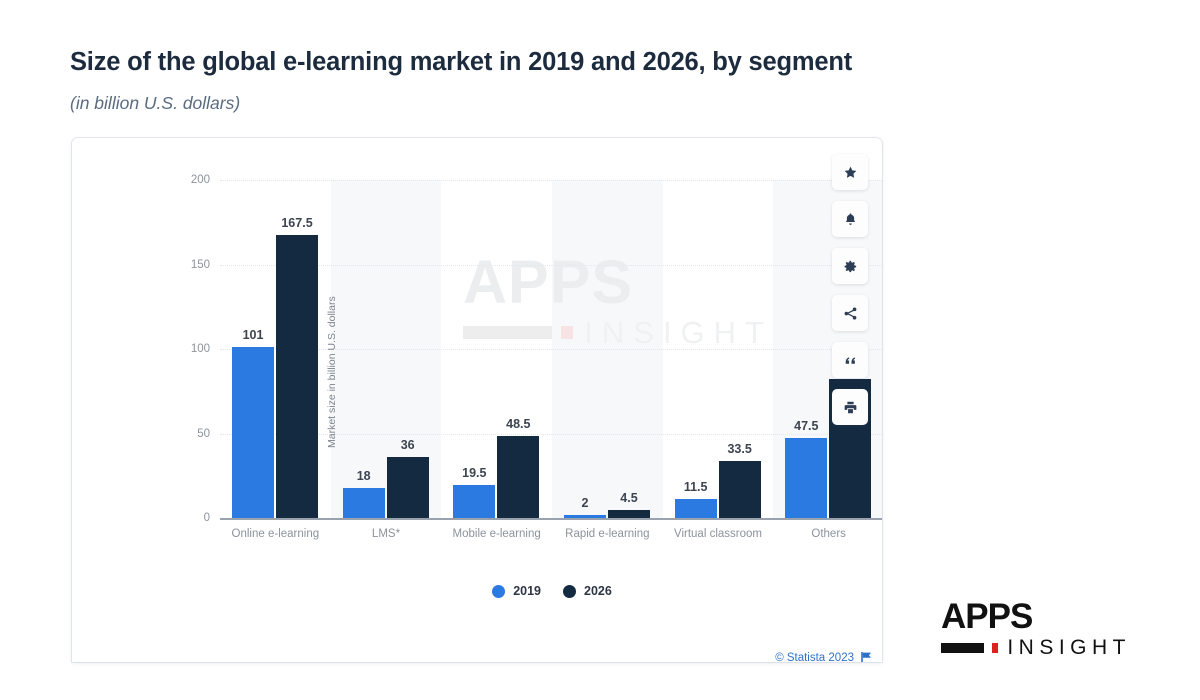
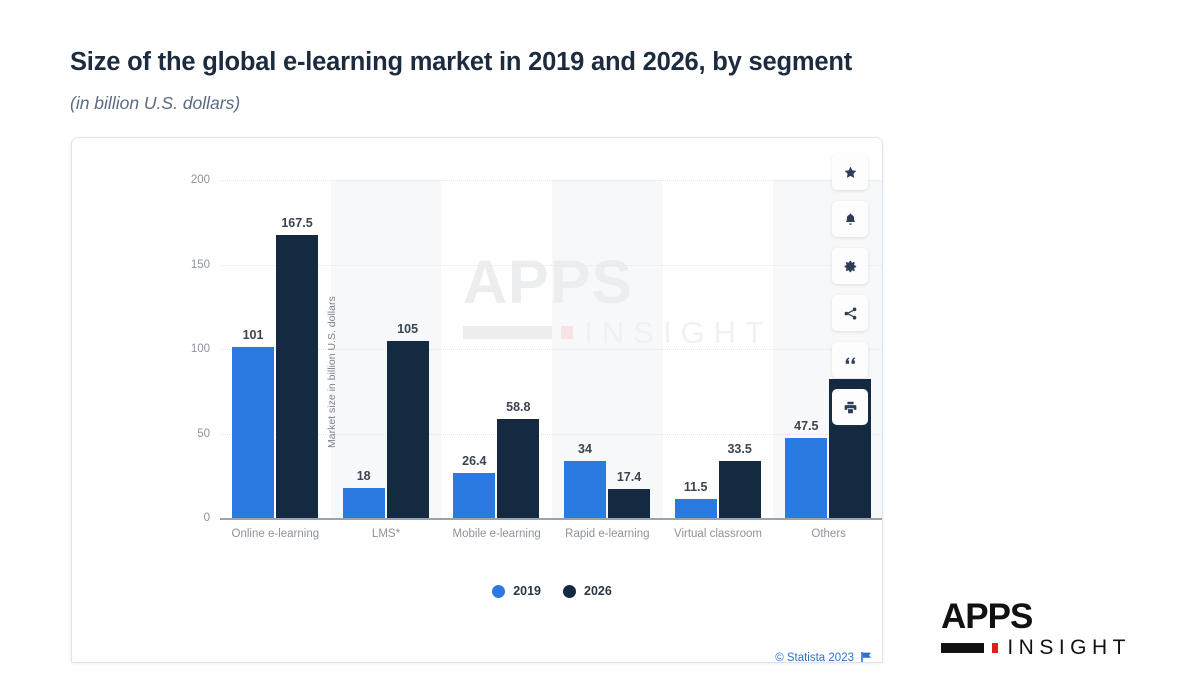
2026/LMS*: 36 -> 105
2019/Mobile e-learning: 19.5 -> 26.4
2026/Mobile e-learning: 48.5 -> 58.8
2019/Rapid e-learning: 2 -> 34
2026/Rapid e-learning: 4.5 -> 17.4
